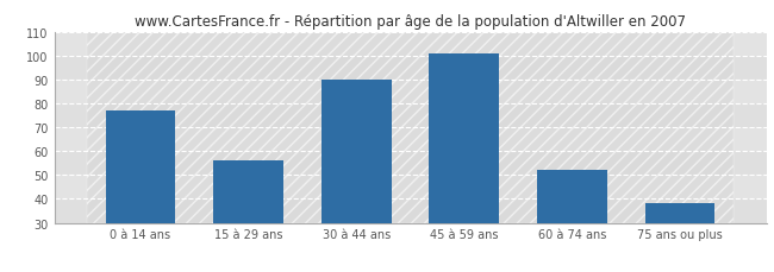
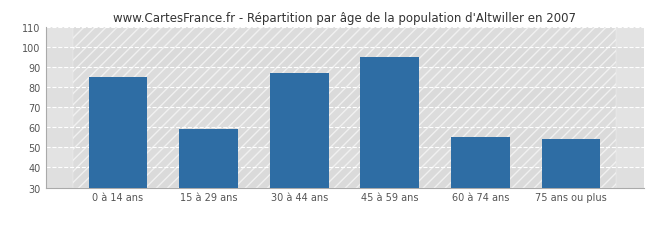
0 à 14 ans: 77 -> 85
15 à 29 ans: 56 -> 59
30 à 44 ans: 90 -> 87
45 à 59 ans: 101 -> 95
60 à 74 ans: 52 -> 55
75 ans ou plus: 38 -> 54
